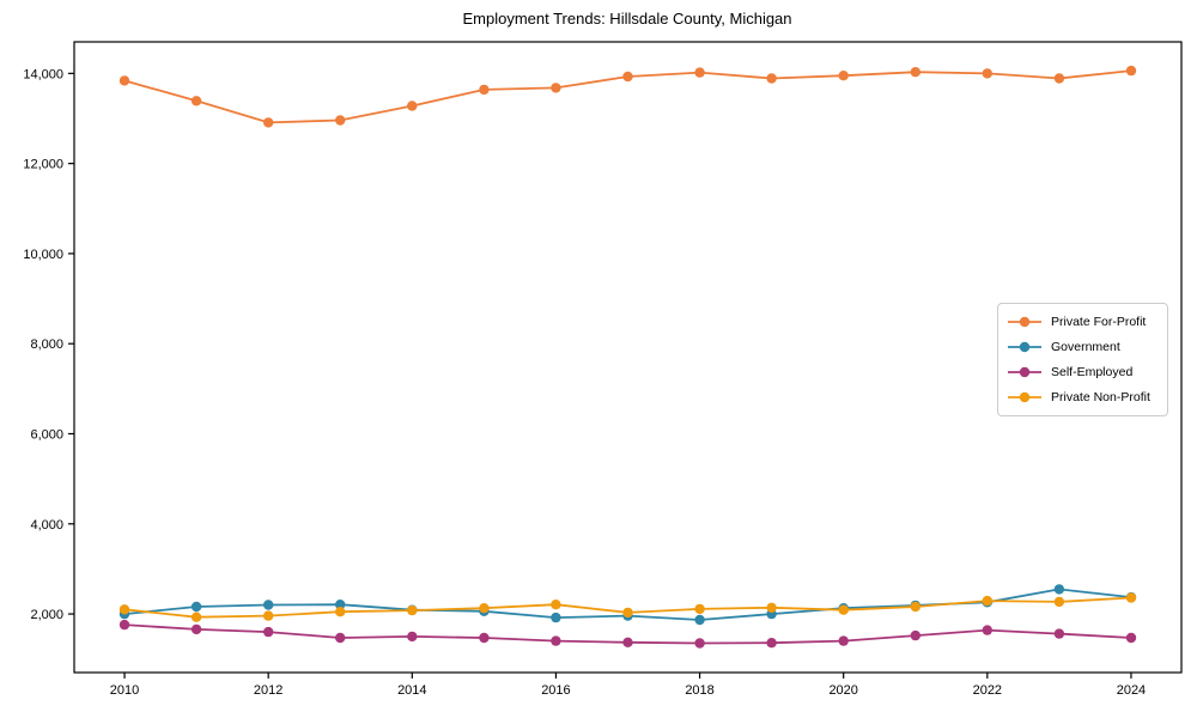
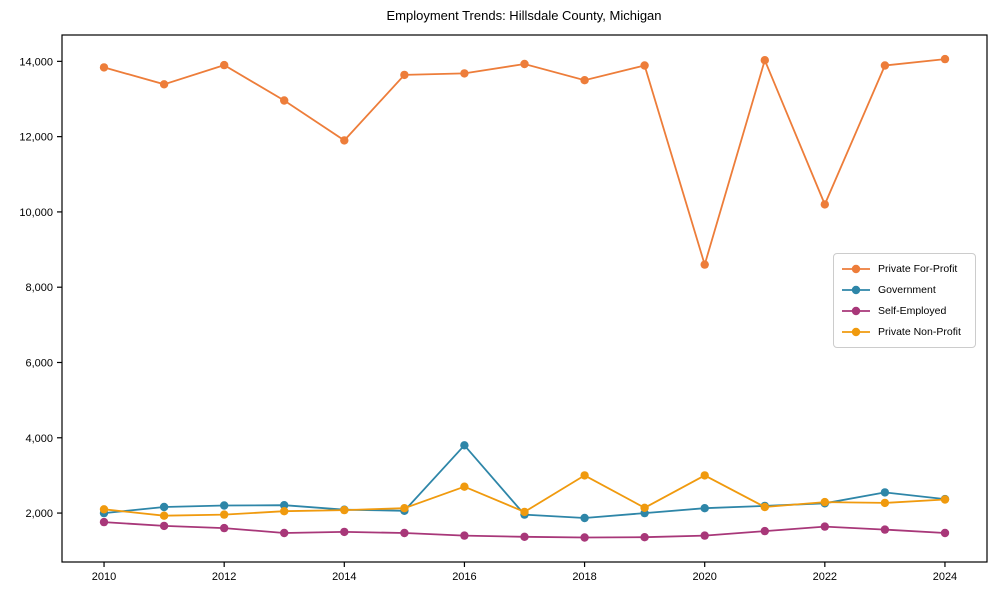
Private For-Profit/2012: 12900 -> 13900
Private For-Profit/2014: 13300 -> 11900
Government/2016: 1900 -> 3800
Private Non-Profit/2016: 2200 -> 2700
Private For-Profit/2018: 14000 -> 13500
Private Non-Profit/2018: 2100 -> 3000
Private For-Profit/2020: 14000 -> 8600
Private Non-Profit/2020: 2100 -> 3000
Private For-Profit/2022: 14000 -> 10200
